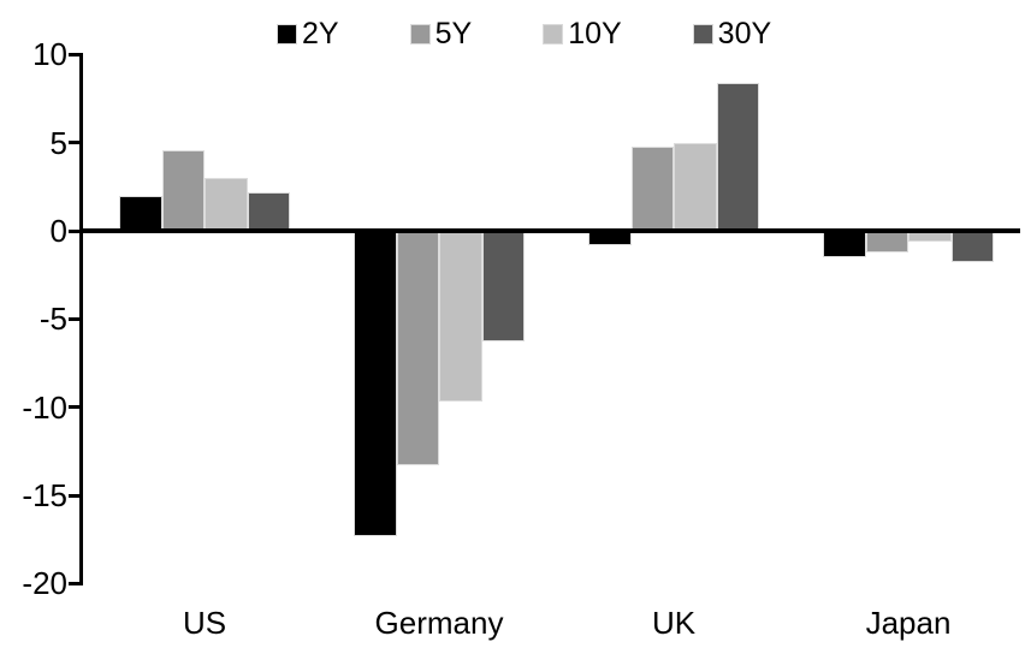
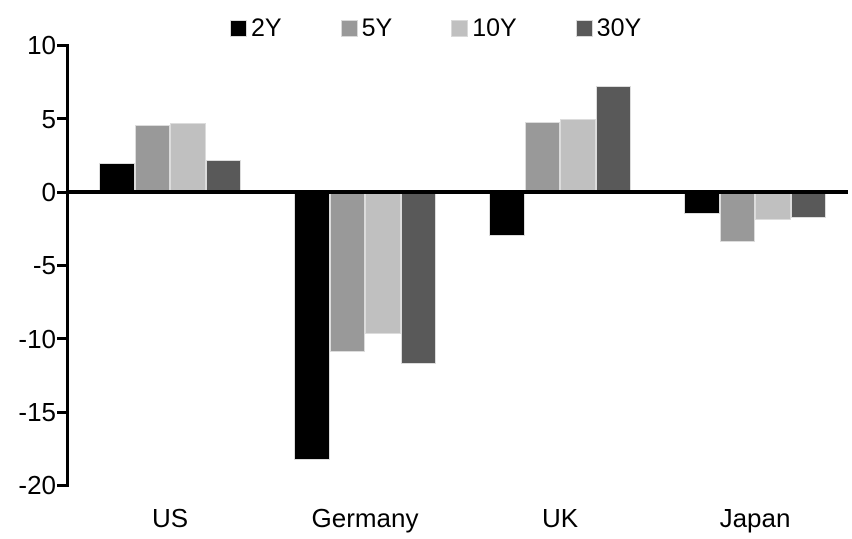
10Y/US: 3.0 -> 4.7
2Y/Germany: -17.3 -> -18.3
5Y/Germany: -13.3 -> -10.9
30Y/Germany: -6.3 -> -11.7
2Y/UK: -0.8 -> -3.0
30Y/UK: 8.4 -> 7.2
5Y/Japan: -1.2 -> -3.4
10Y/Japan: -0.6 -> -1.9
